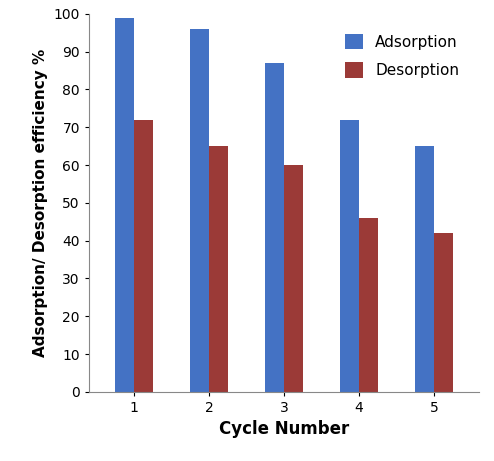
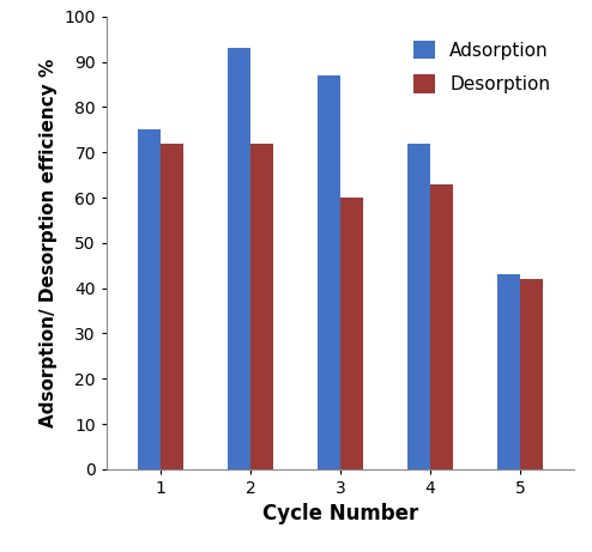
Adsorption/1: 99 -> 75
Adsorption/2: 96 -> 93
Desorption/2: 65 -> 72
Desorption/4: 46 -> 63
Adsorption/5: 65 -> 43
